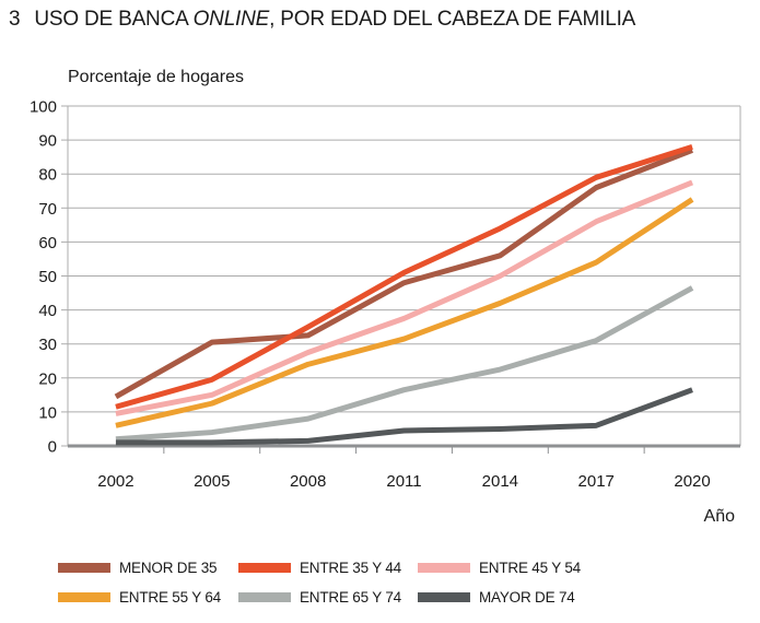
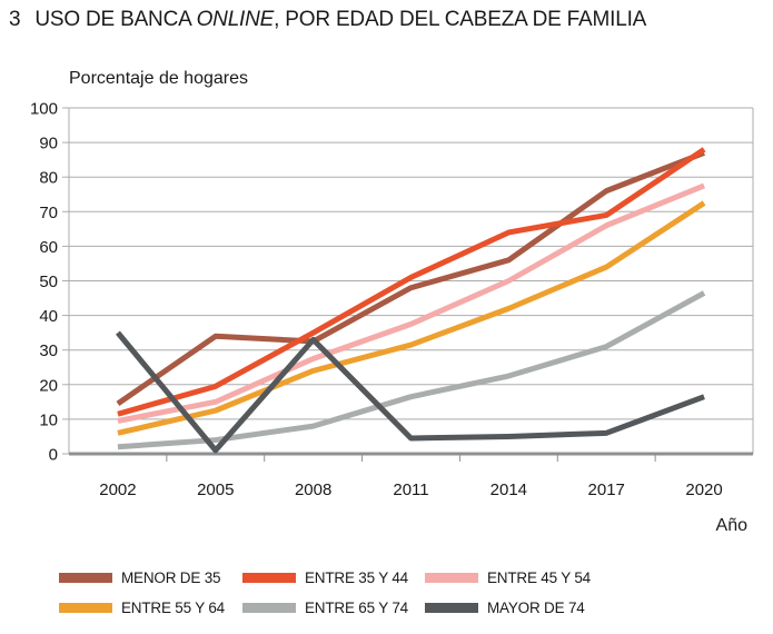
MAYOR DE 74/2002: 1 -> 35
MENOR DE 35/2005: 30 -> 34
MAYOR DE 74/2008: 2 -> 33
ENTRE 35 Y 44/2017: 79 -> 69
